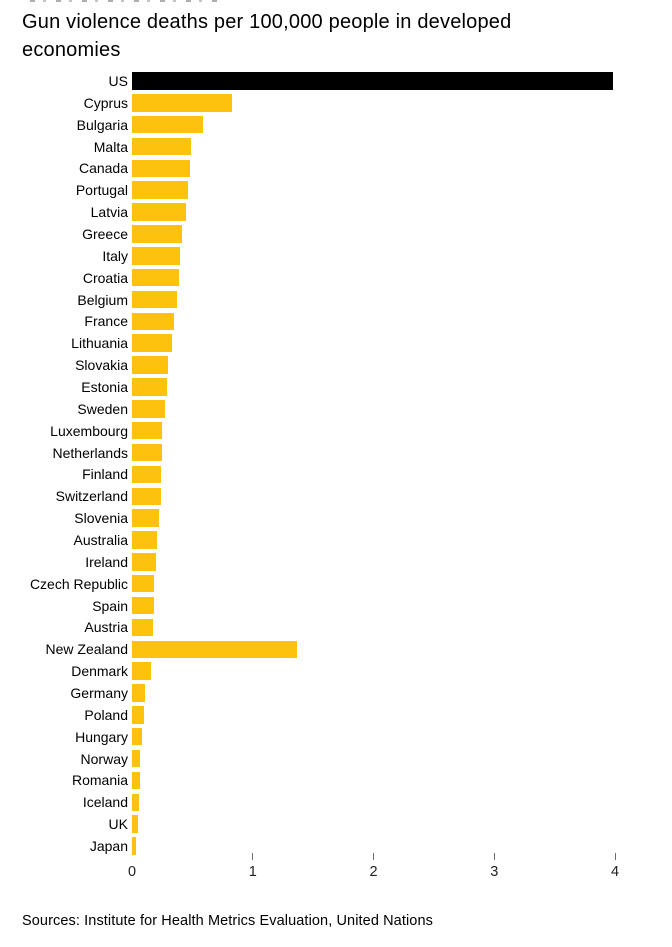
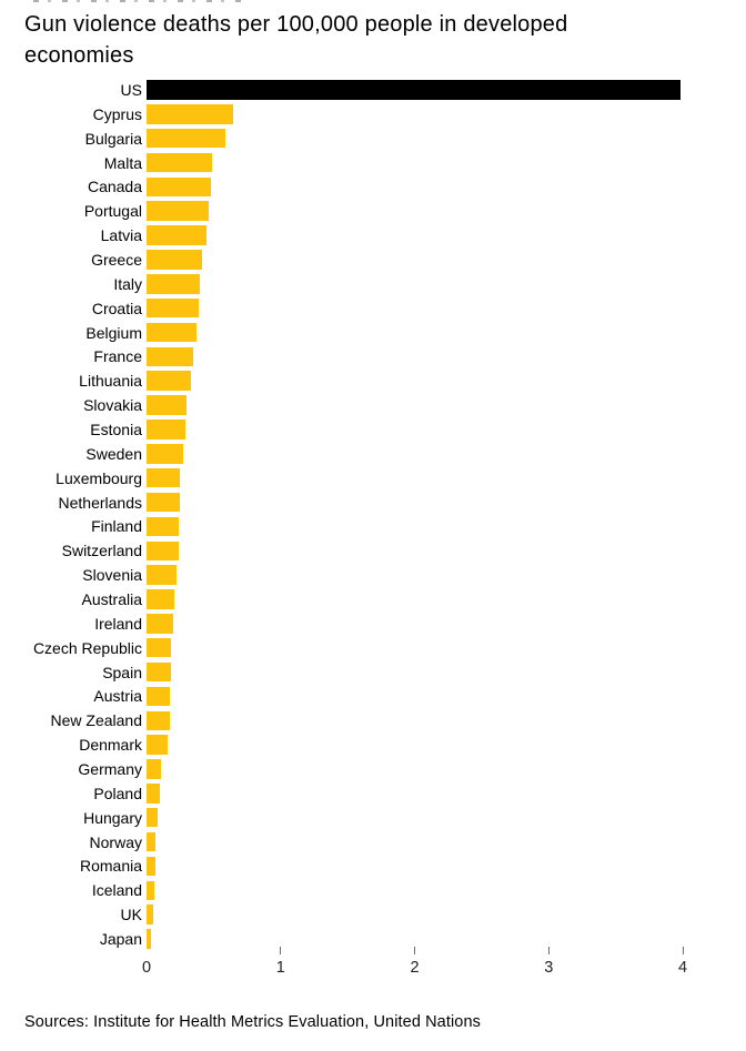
Cyprus: 0.83 -> 0.65
New Zealand: 1.37 -> 0.17
